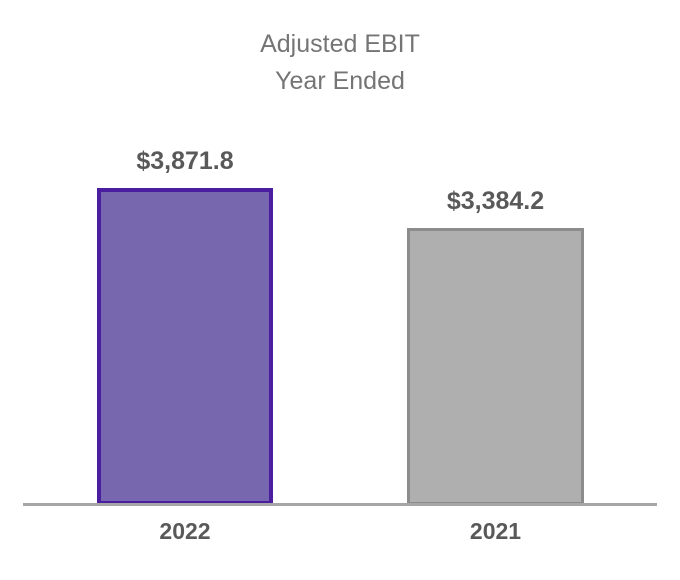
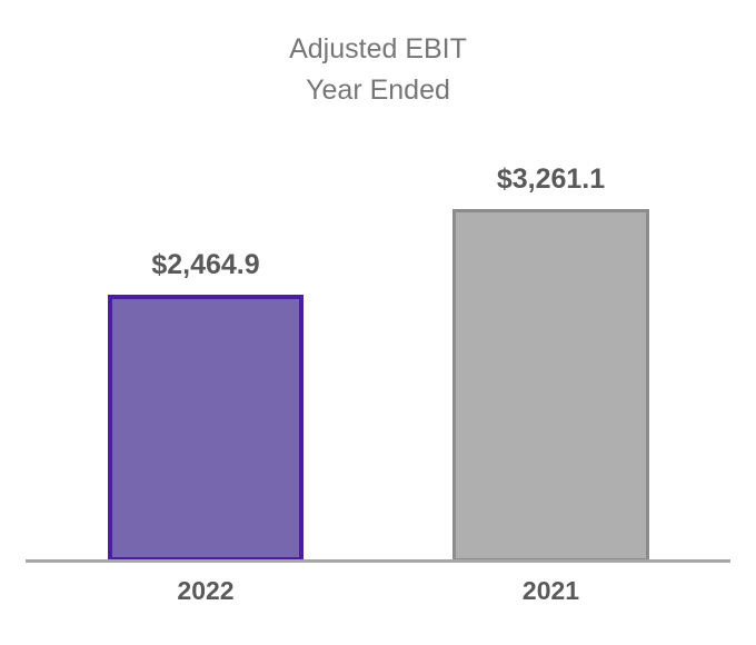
2022: $3,871.8 -> $2,464.9
2021: $3,384.2 -> $3,261.1
